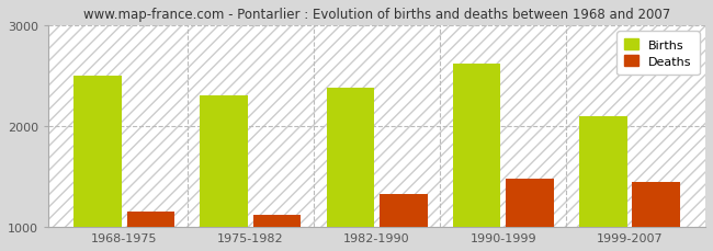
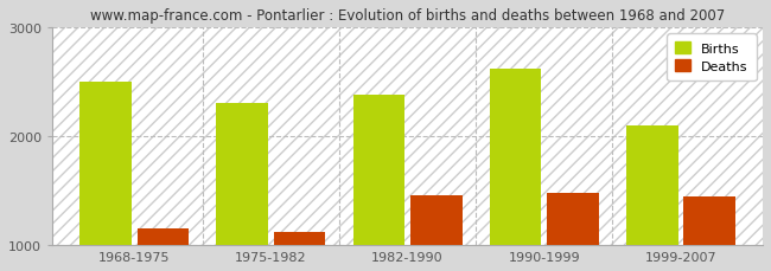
Deaths/1982-1990: 1330 -> 1460
